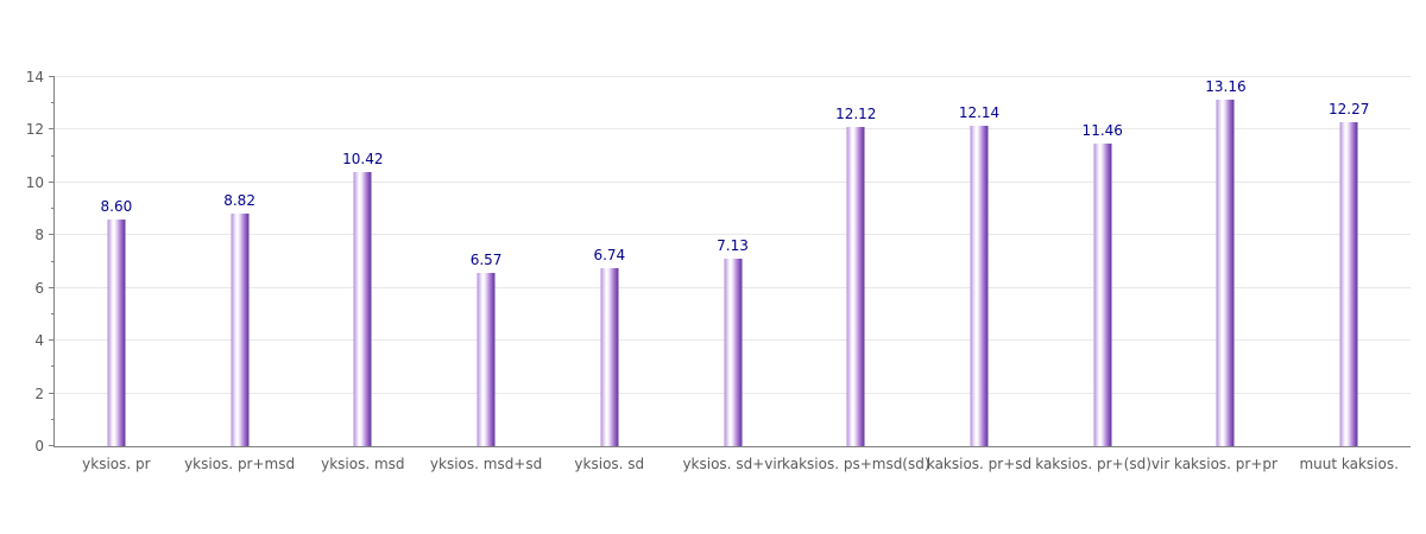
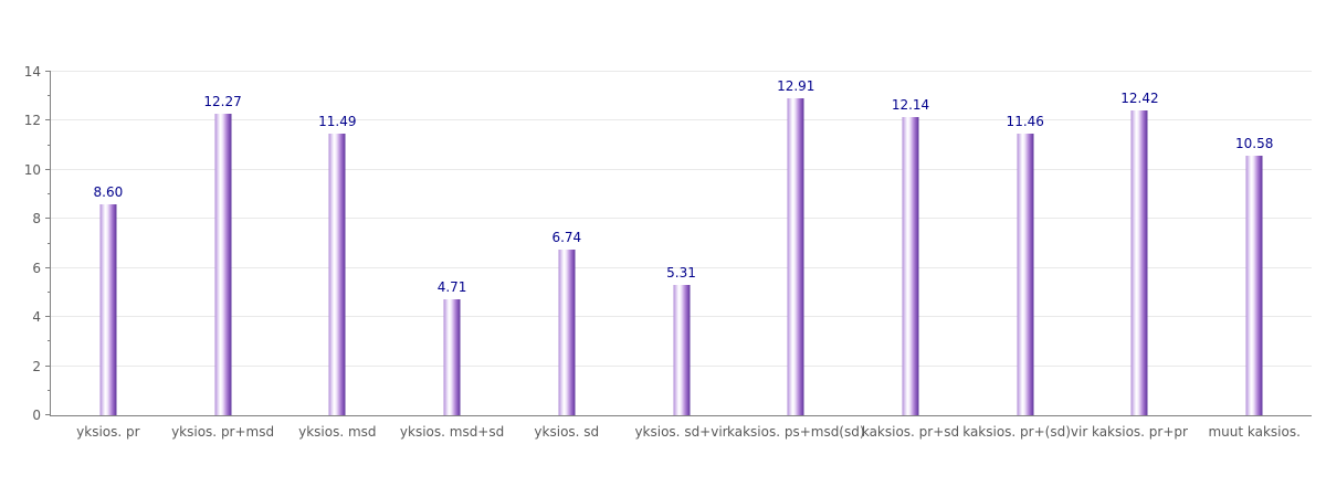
yksios. pr+msd: 8.82 -> 12.27
yksios. msd: 10.42 -> 11.49
yksios. msd+sd: 6.57 -> 4.71
yksios. sd+vir: 7.13 -> 5.31
kaksios. ps+msd(sd): 12.12 -> 12.91
kaksios. pr+pr: 13.16 -> 12.42
muut kaksios.: 12.27 -> 10.58
